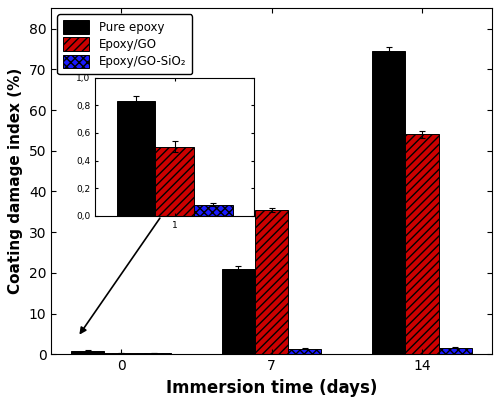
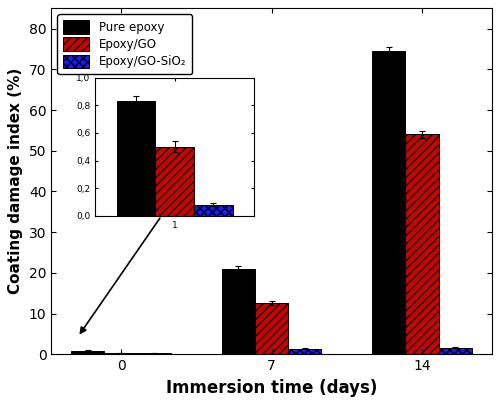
Epoxy/GO/7: 35.5 -> 12.5
